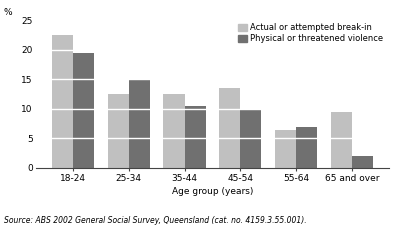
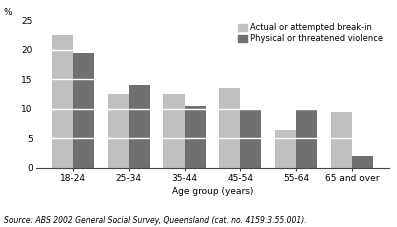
Physical or threatened violence/25-34: 15.0 -> 14.0
Physical or threatened violence/55-64: 7.0 -> 9.8
